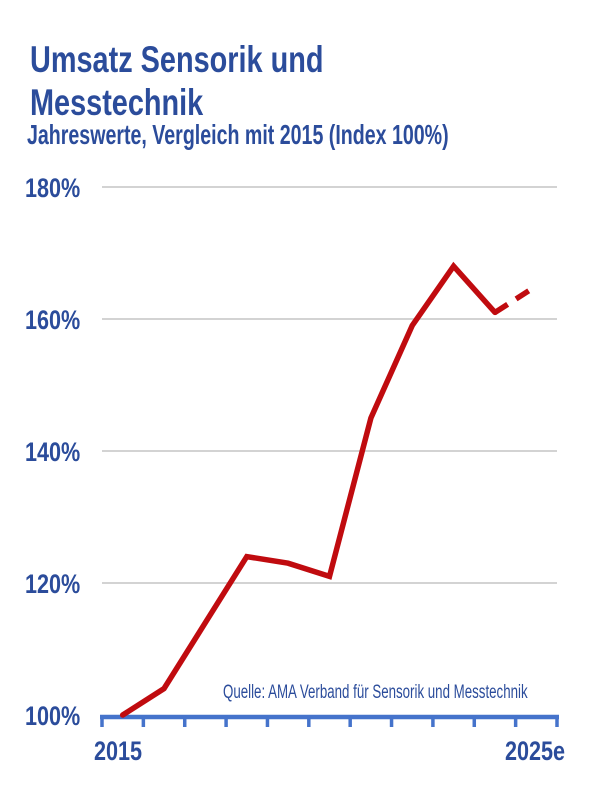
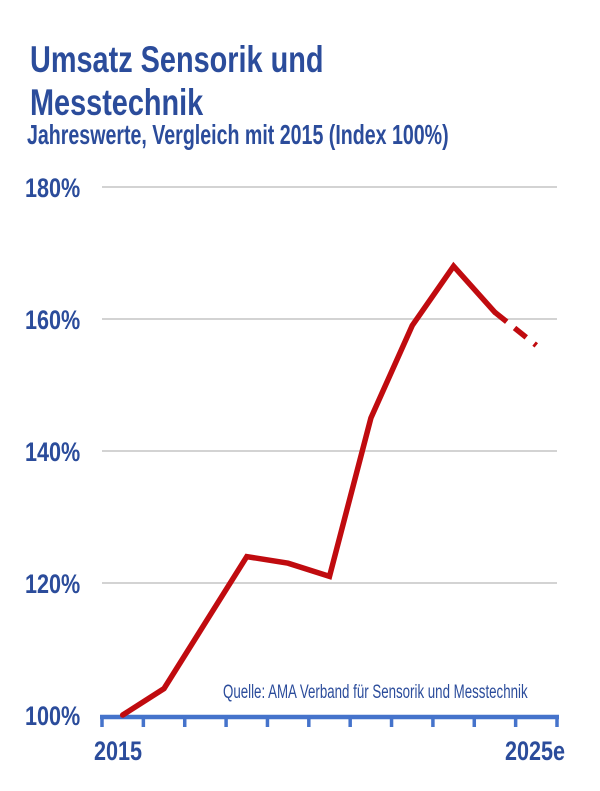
2025e: 165% -> 156%
